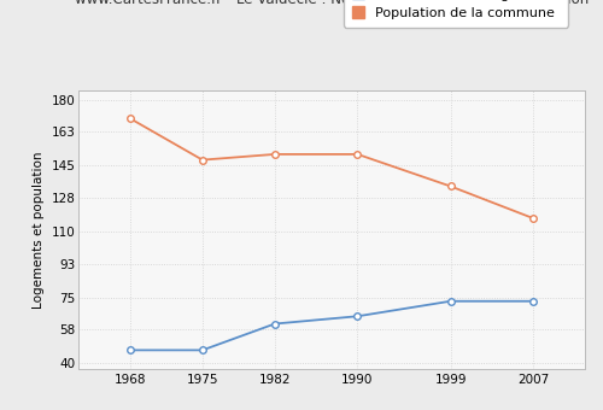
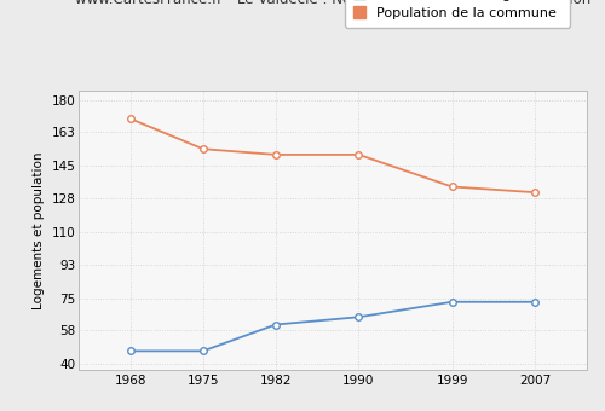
Population de la commune/1975: 148 -> 154
Population de la commune/2007: 117 -> 131
